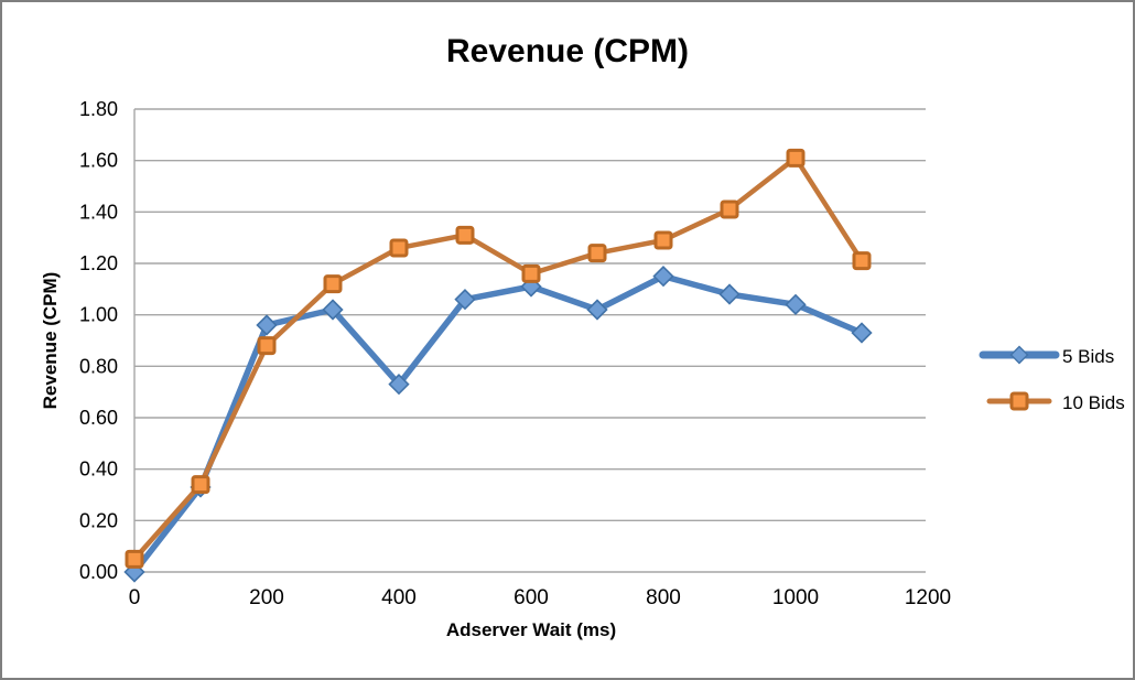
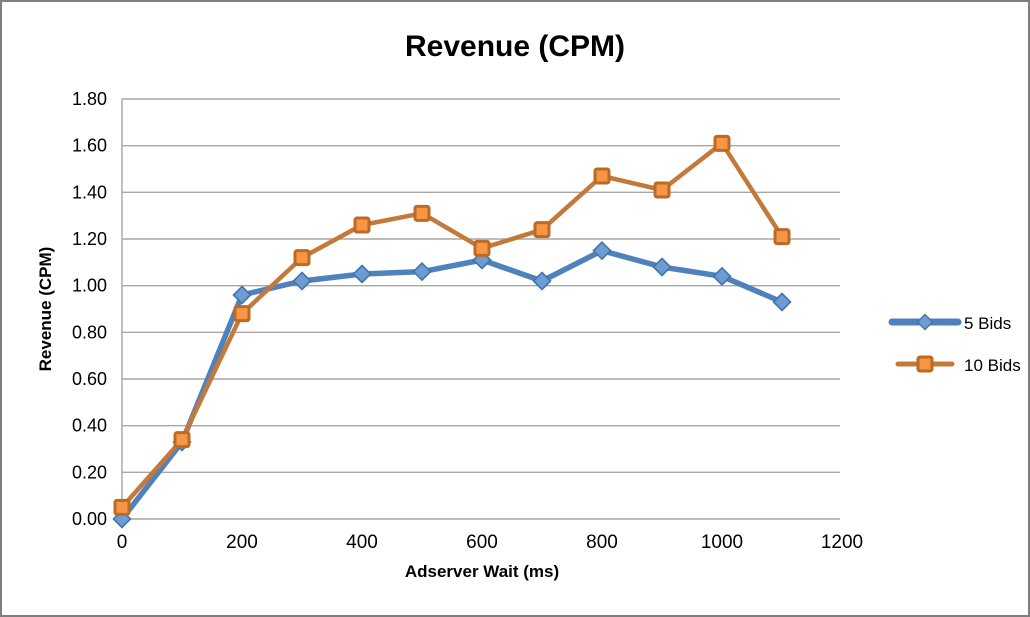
5 Bids/400: 0.73 -> 1.05
10 Bids/800: 1.29 -> 1.47
